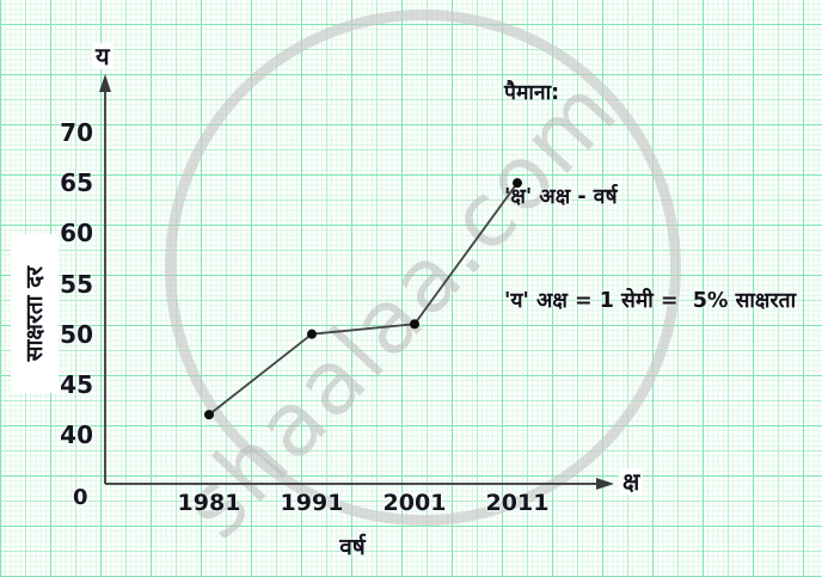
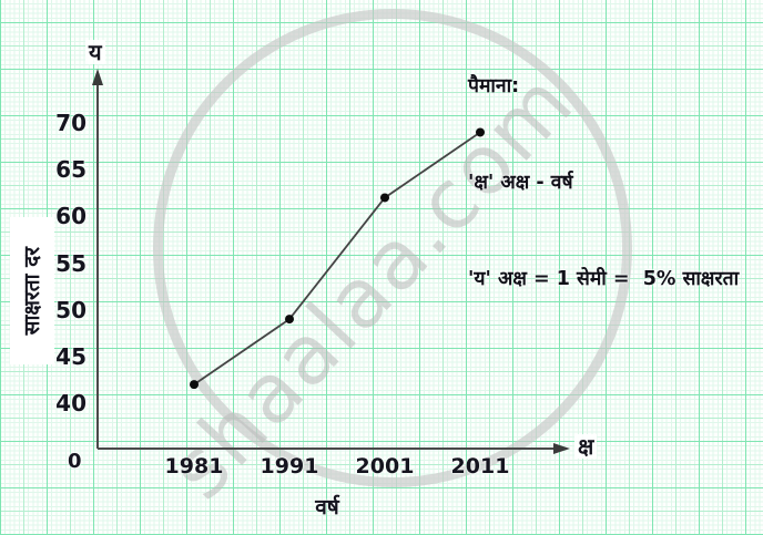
1991: 50 -> 49
2001: 51 -> 62
2011: 65 -> 69
